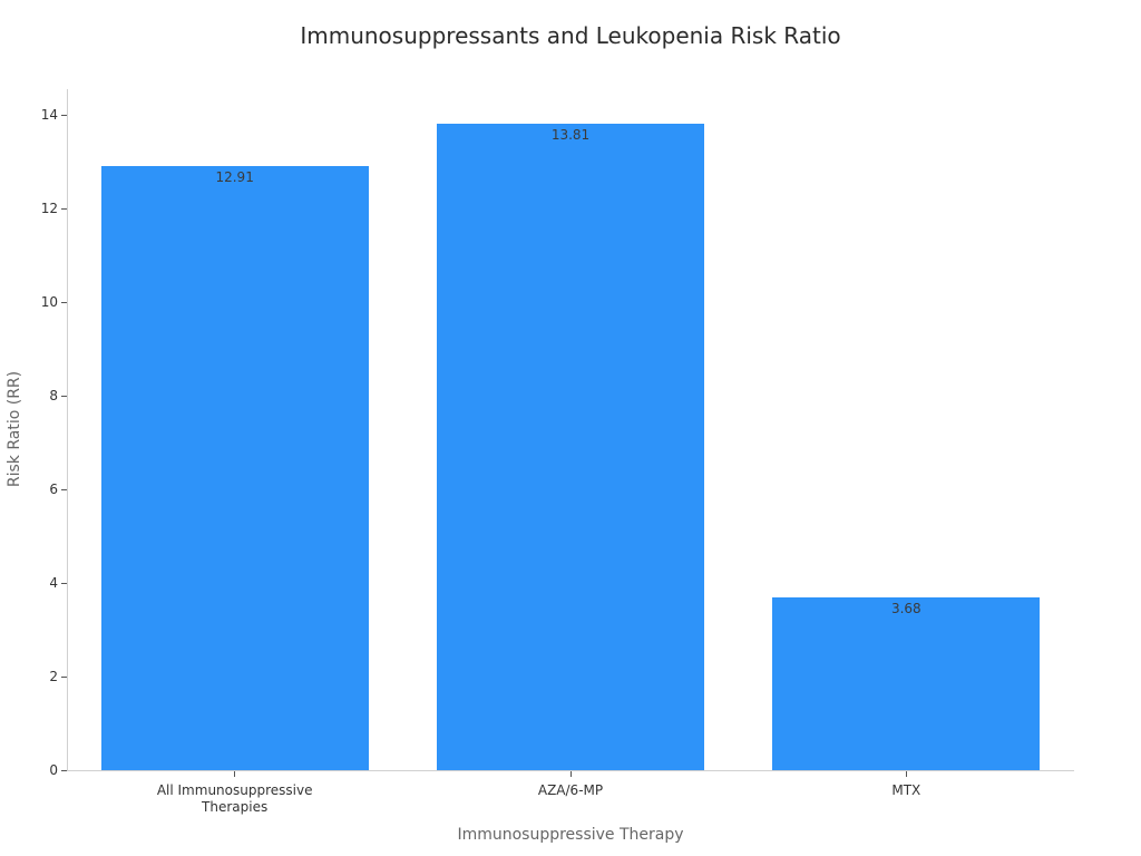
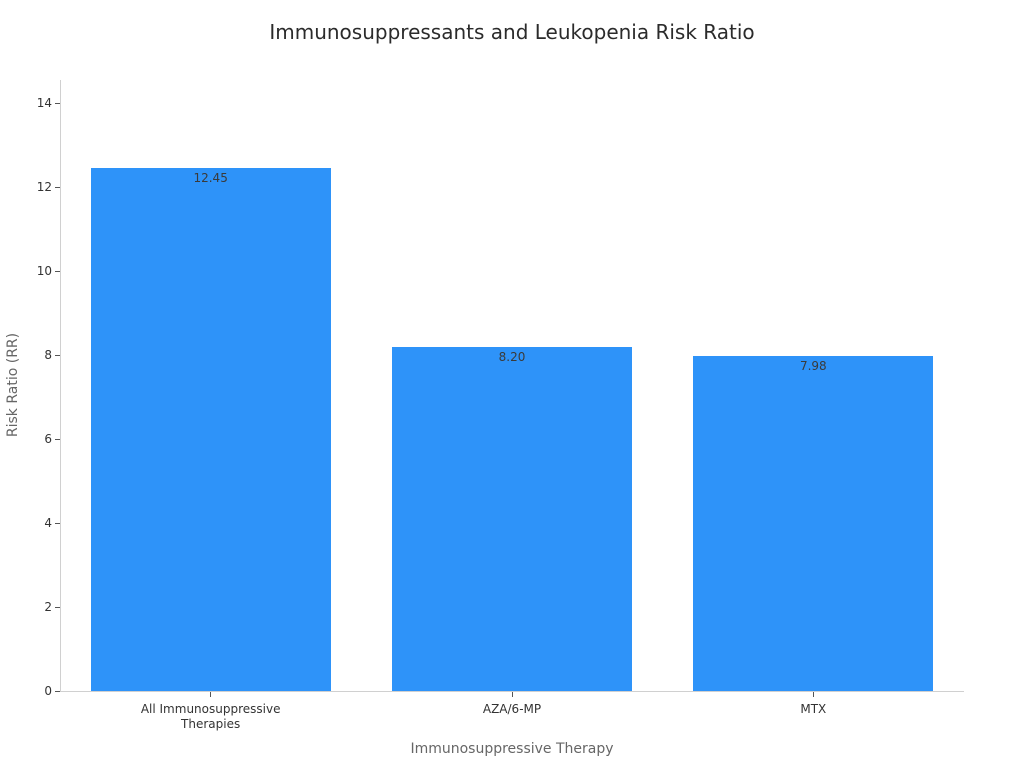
All Immunosuppressive Therapies: 12.91 -> 12.45
AZA/6-MP: 13.81 -> 8.20
MTX: 3.68 -> 7.98
